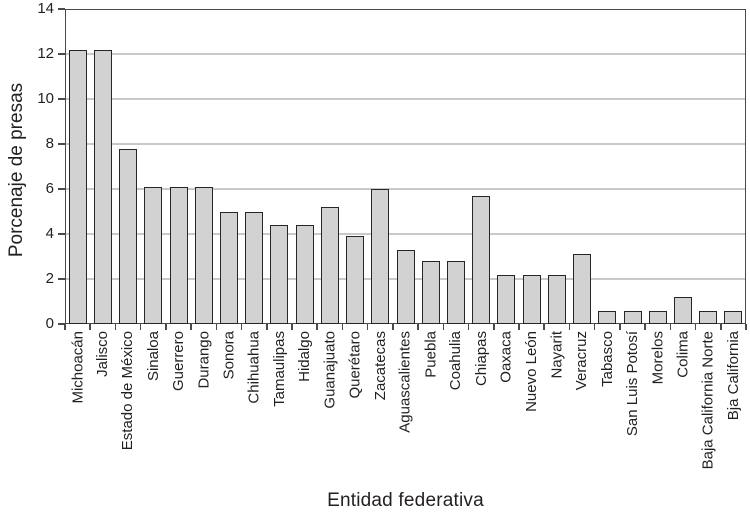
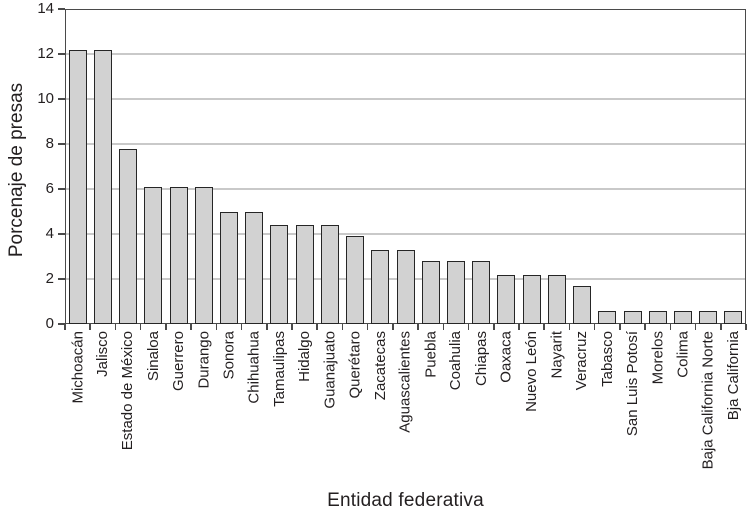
Guanajuato: 5.2 -> 4.4
Zacatecas: 6.0 -> 3.3
Chiapas: 5.7 -> 2.8
Veracruz: 3.1 -> 1.7
Colima: 1.2 -> 0.6
